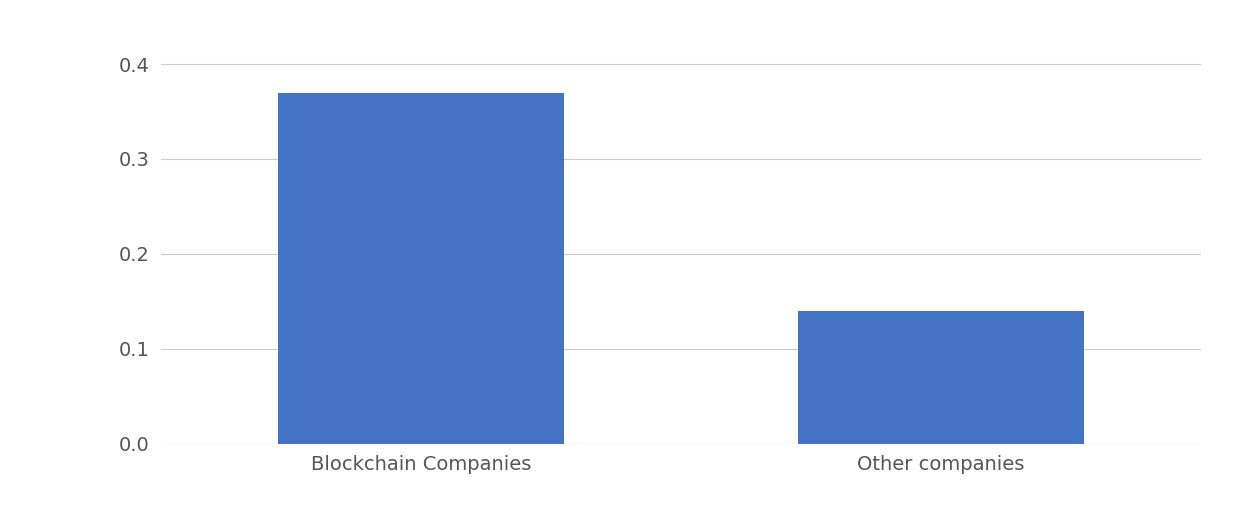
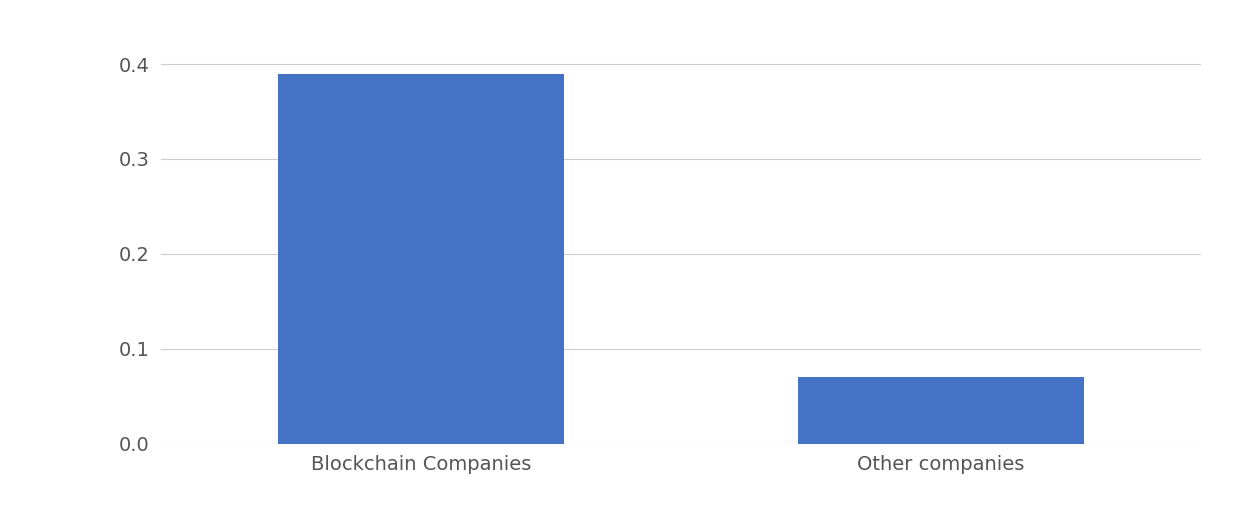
Blockchain Companies: 0.37 -> 0.39
Other companies: 0.14 -> 0.07
